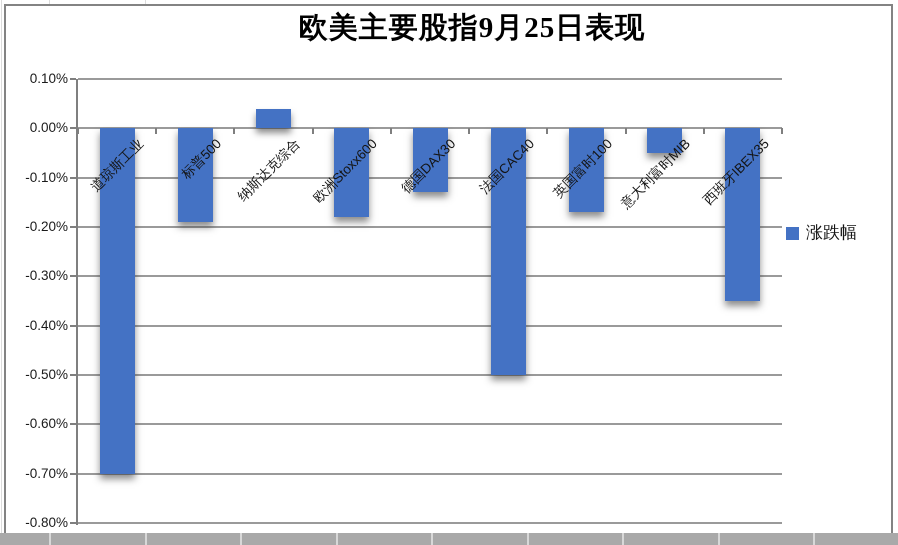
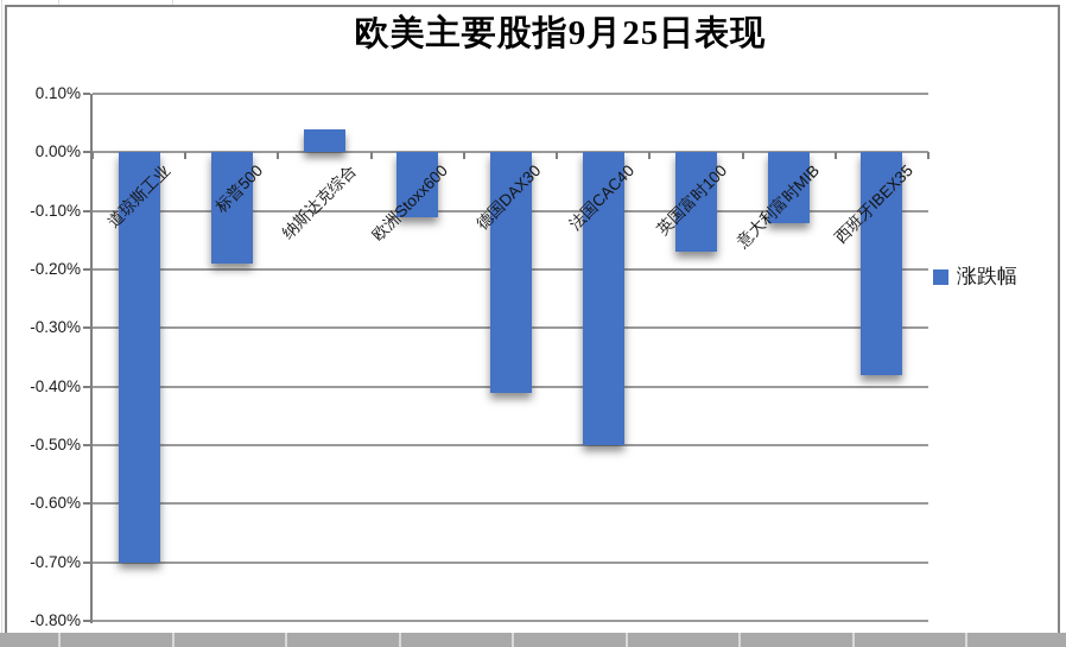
欧洲Stoxx600: -0.18% -> -0.11%
德国DAX30: -0.13% -> -0.41%
意大利富时MIB: -0.05% -> -0.12%
西班牙IBEX35: -0.35% -> -0.38%
